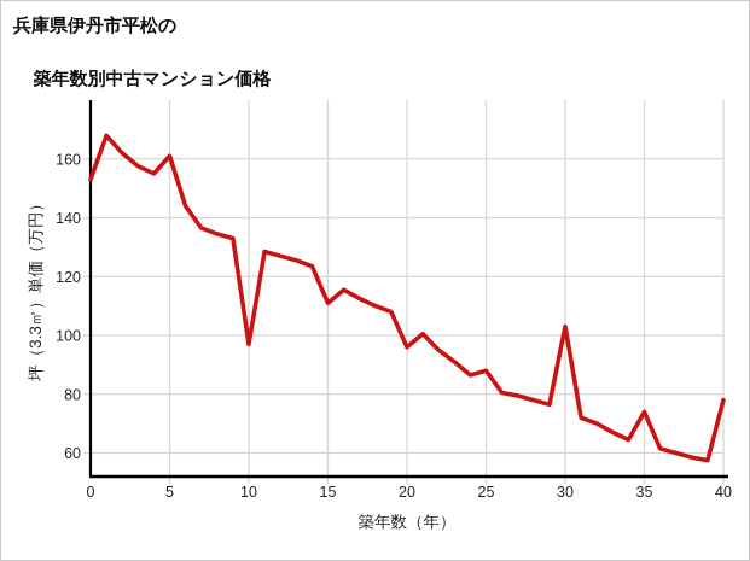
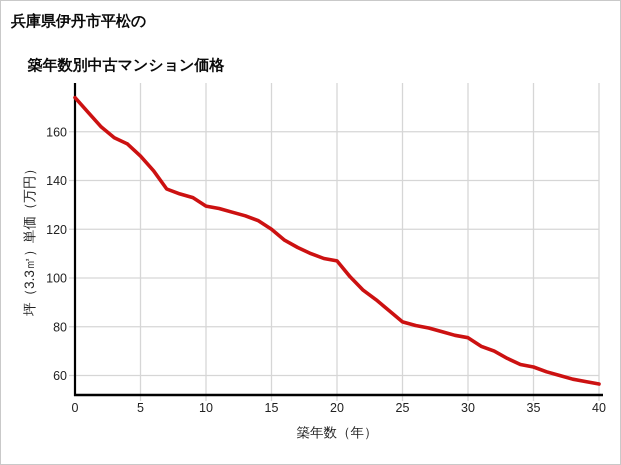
0: 153 -> 174
5: 161 -> 150
10: 97 -> 130
15: 111 -> 120
20: 96 -> 107
25: 88 -> 82
30: 103 -> 76
35: 74 -> 64
40: 78 -> 56
